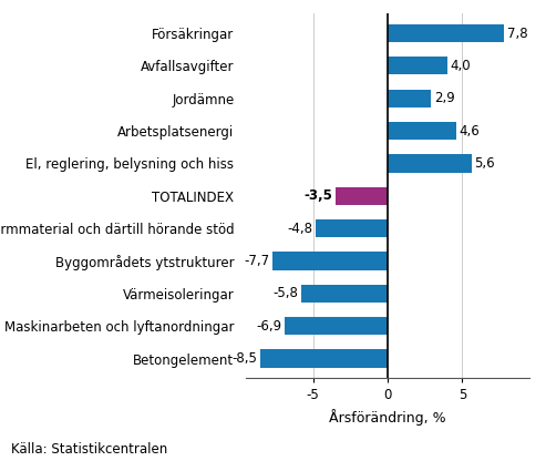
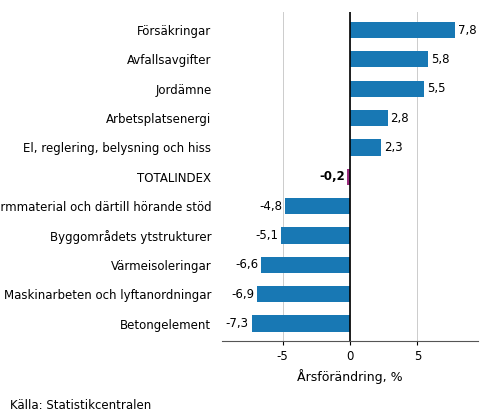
Avfallsavgifter: 4,0 -> 5,8
Jordämne: 2,9 -> 5,5
Arbetsplatsenergi: 4,6 -> 2,8
El, reglering, belysning och hiss: 5,6 -> 2,3
TOTALINDEX: -3,5 -> -0,2
Byggområdets ytstrukturer: -7,7 -> -5,1
Värmeisoleringar: -5,8 -> -6,6
Betongelement: -8,5 -> -7,3
